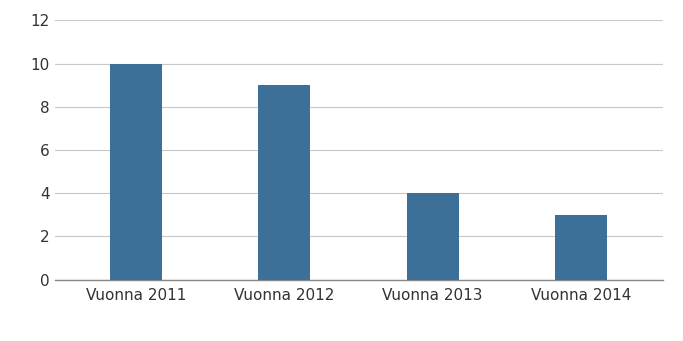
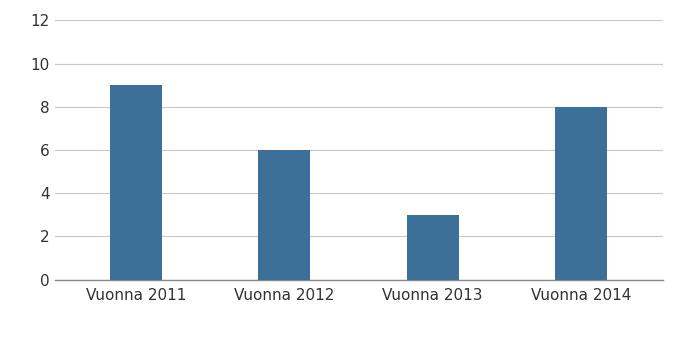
Vuonna 2011: 10 -> 9
Vuonna 2012: 9 -> 6
Vuonna 2013: 4 -> 3
Vuonna 2014: 3 -> 8
